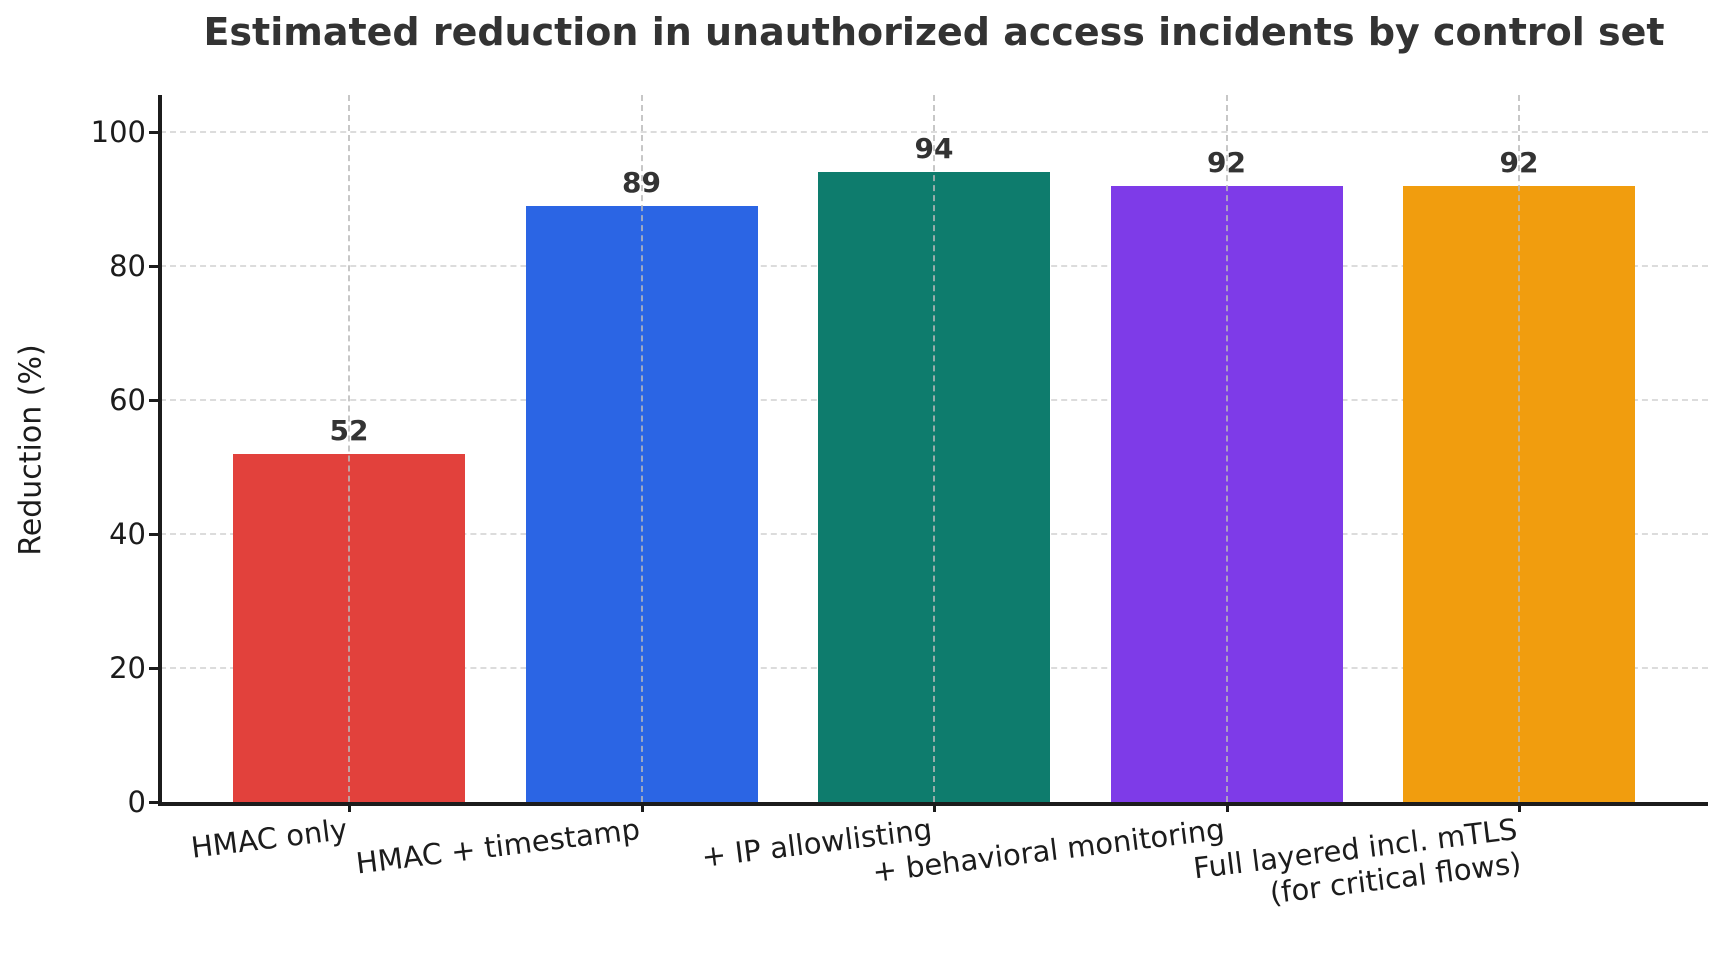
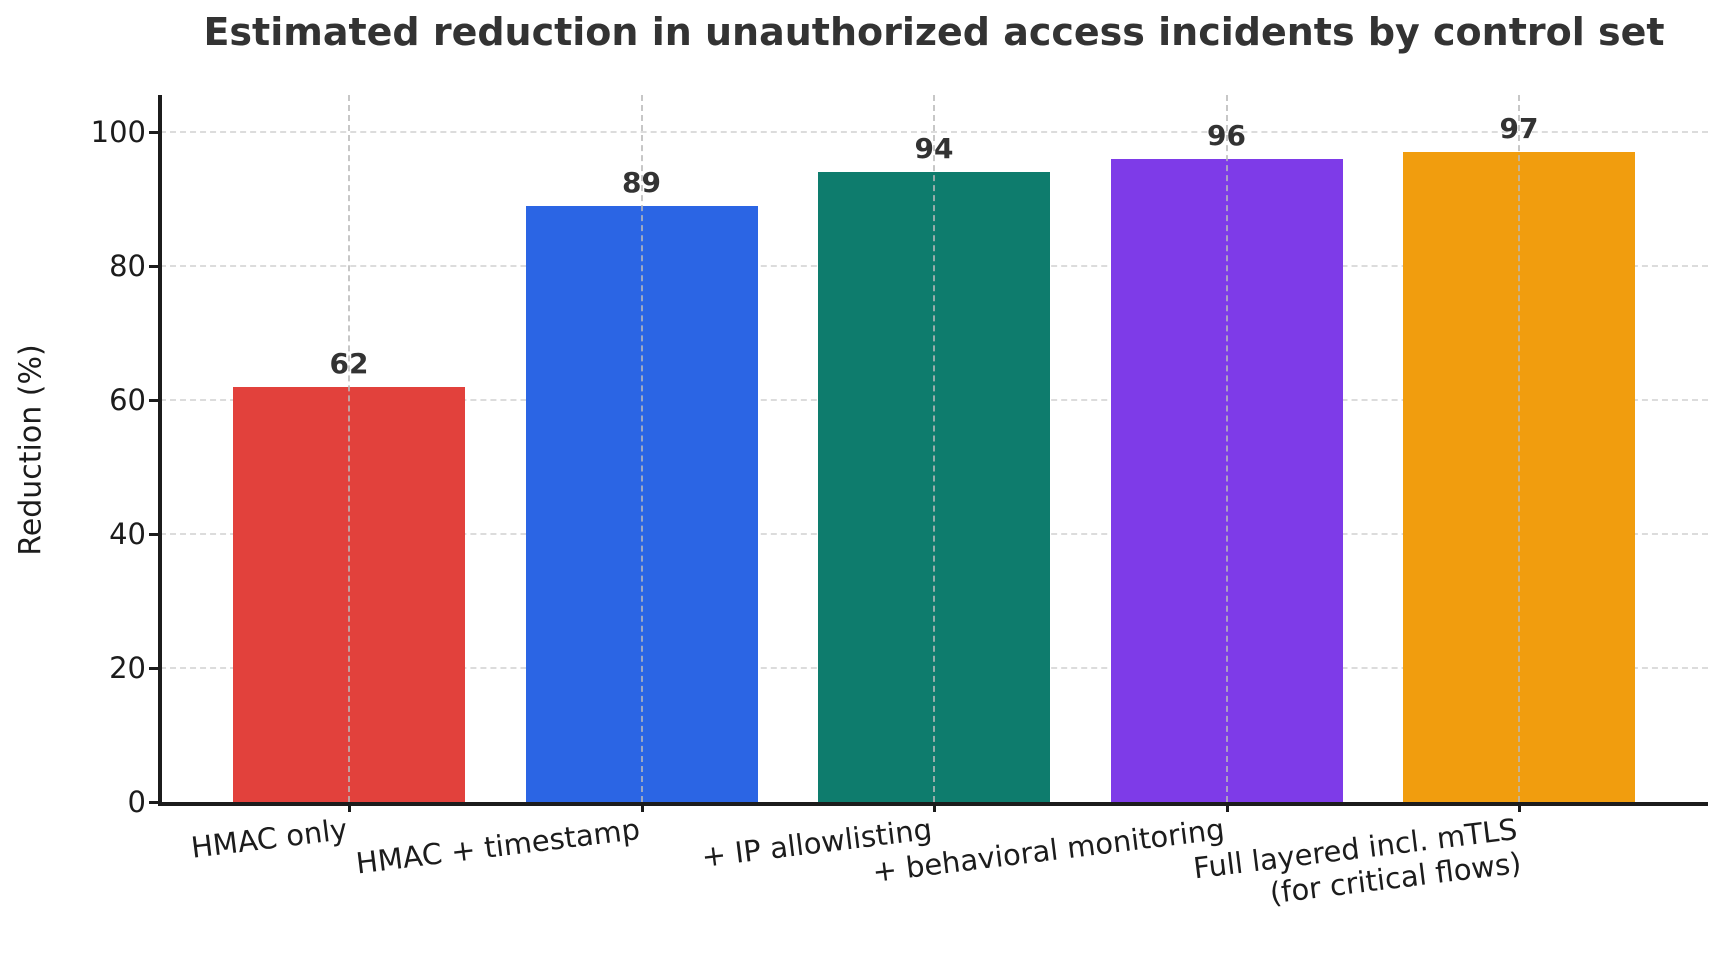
HMAC only: 52 -> 62
+ behavioral monitoring: 92 -> 96
Full layered incl. mTLS (for critical flows): 92 -> 97
